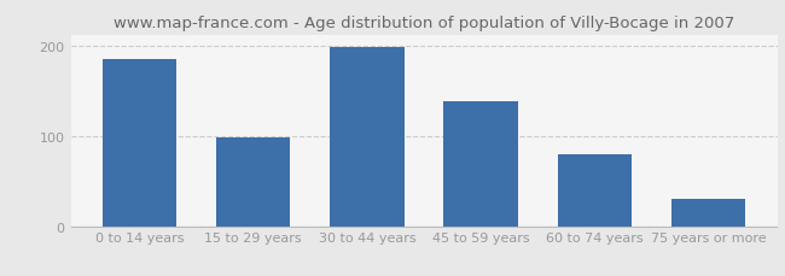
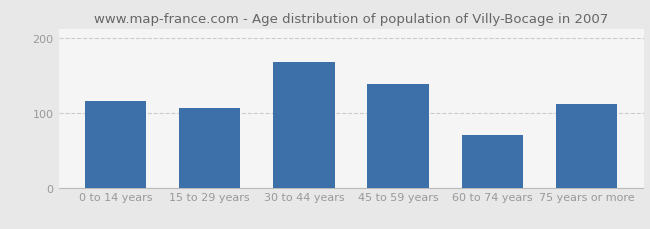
0 to 14 years: 185 -> 116
15 to 29 years: 98 -> 106
30 to 44 years: 198 -> 168
60 to 74 years: 80 -> 70
75 years or more: 30 -> 112
